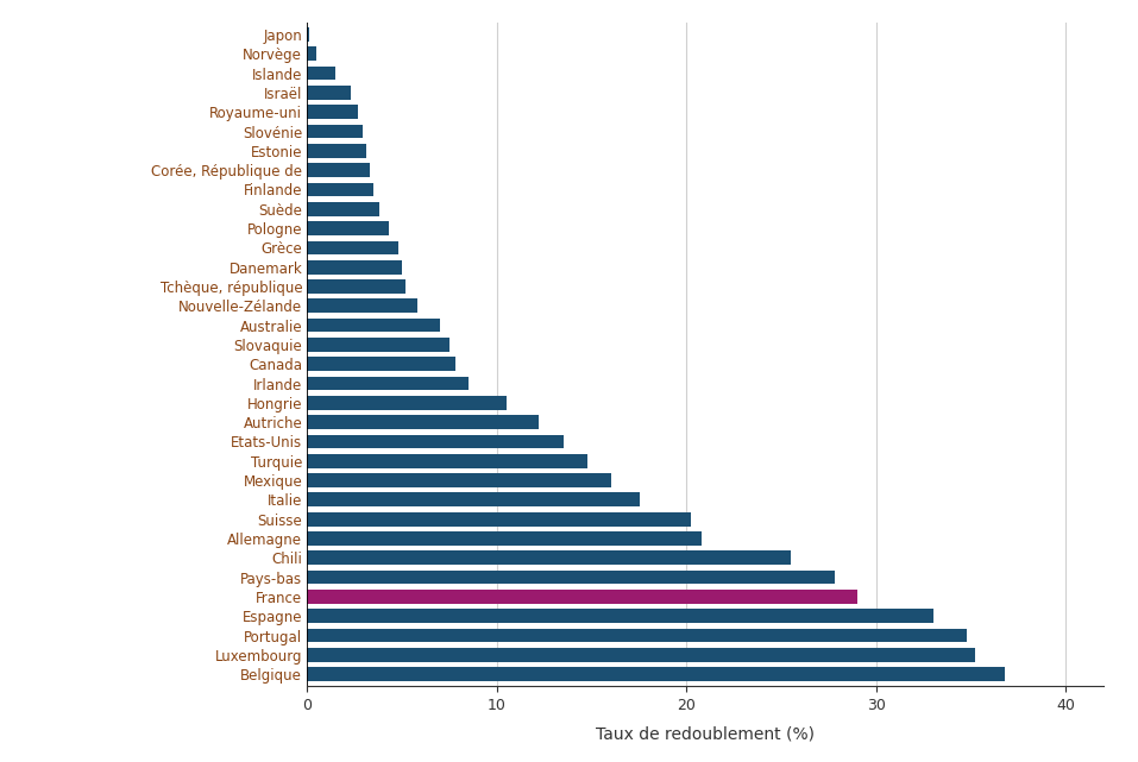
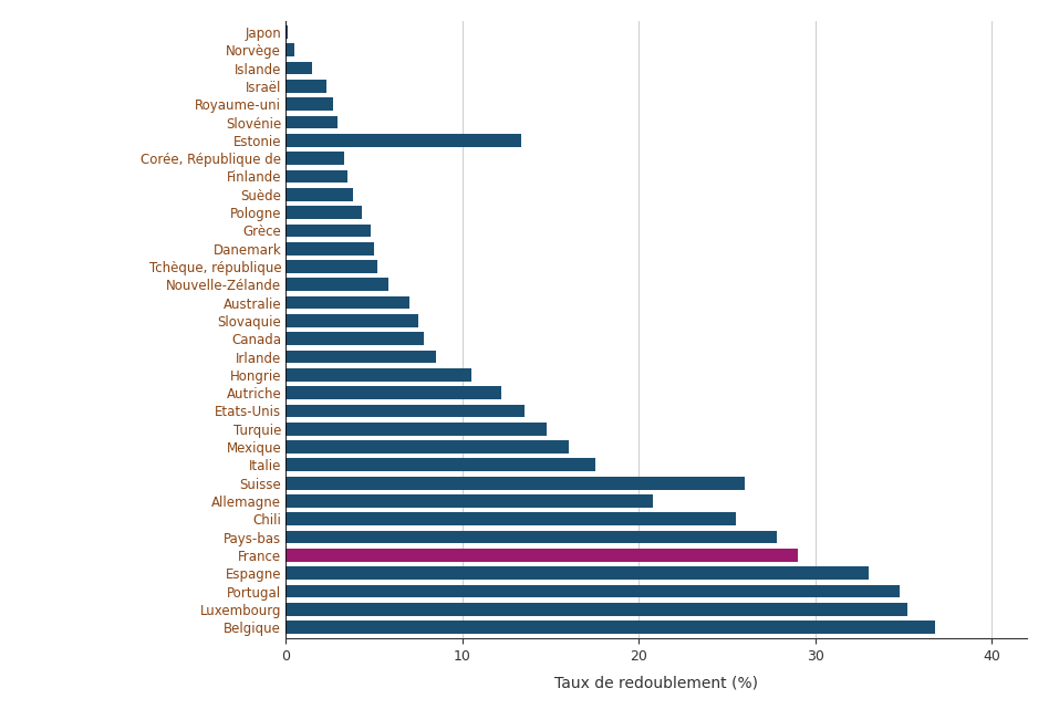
Estonie: 3.1 -> 13.3
Suisse: 20.2 -> 26.0
